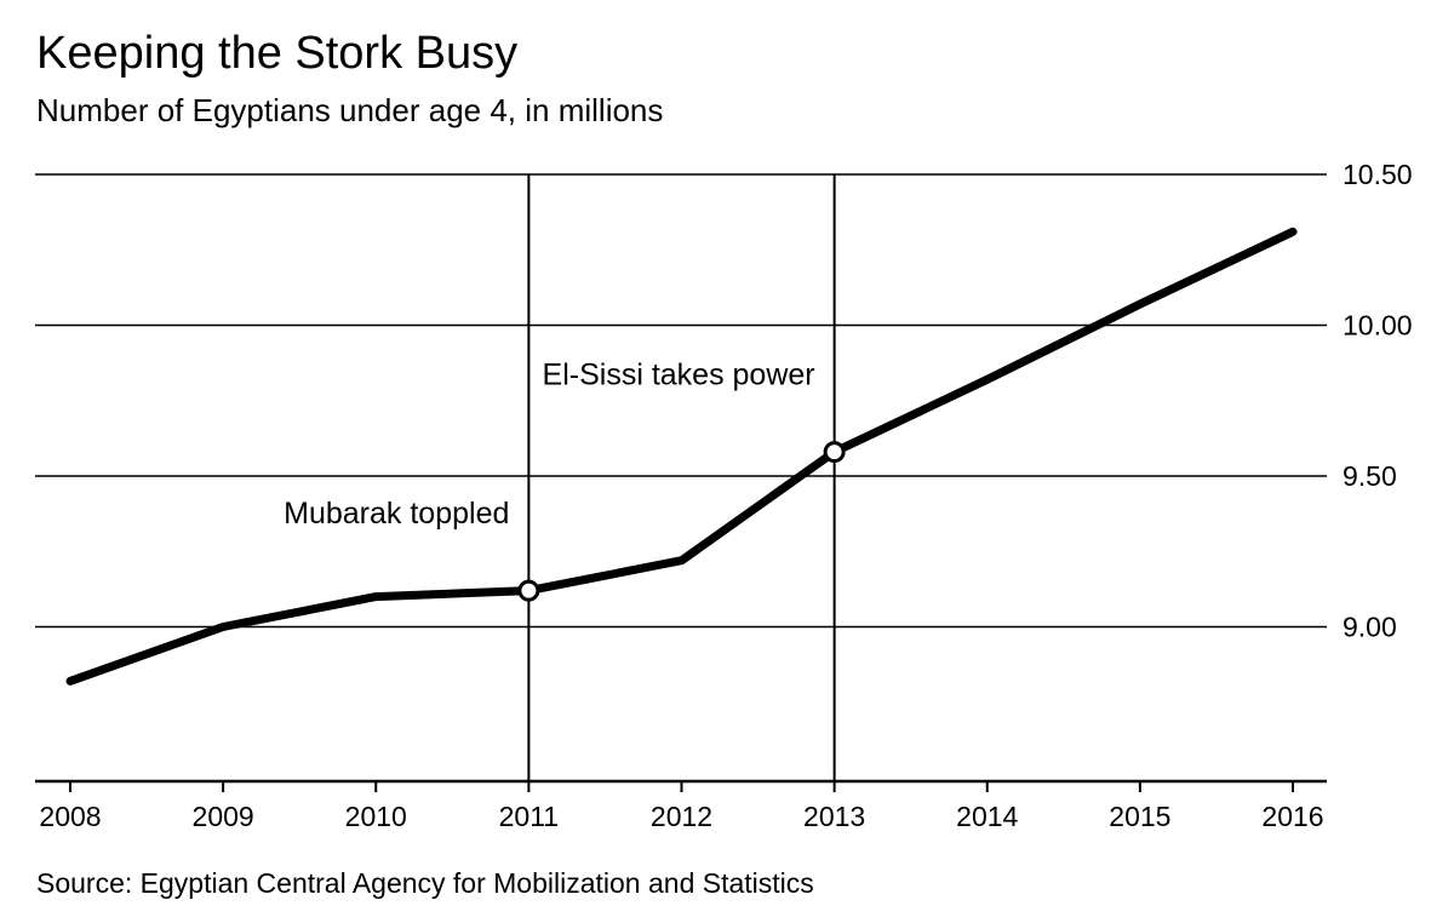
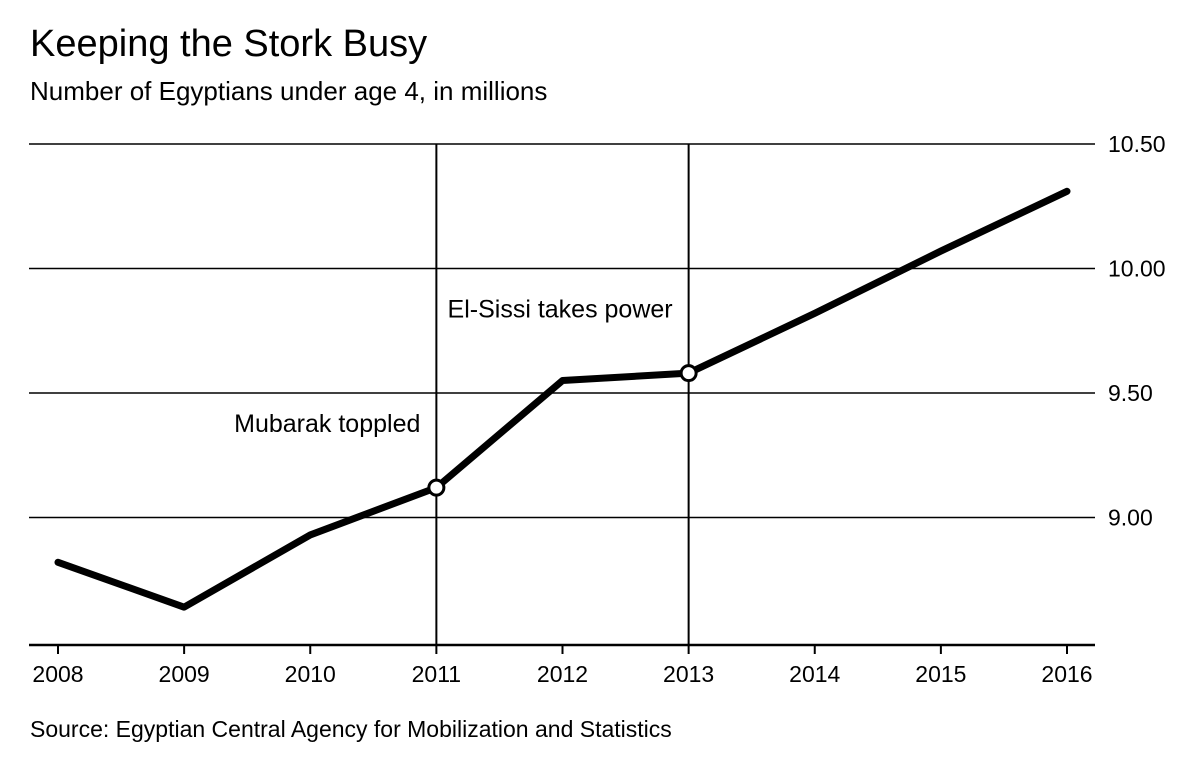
2009: 9.00 -> 8.64
2010: 9.10 -> 8.93
2012: 9.22 -> 9.55
